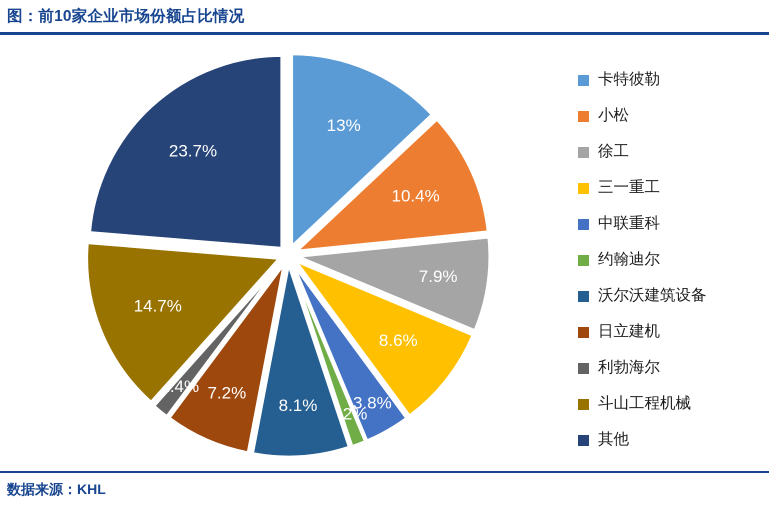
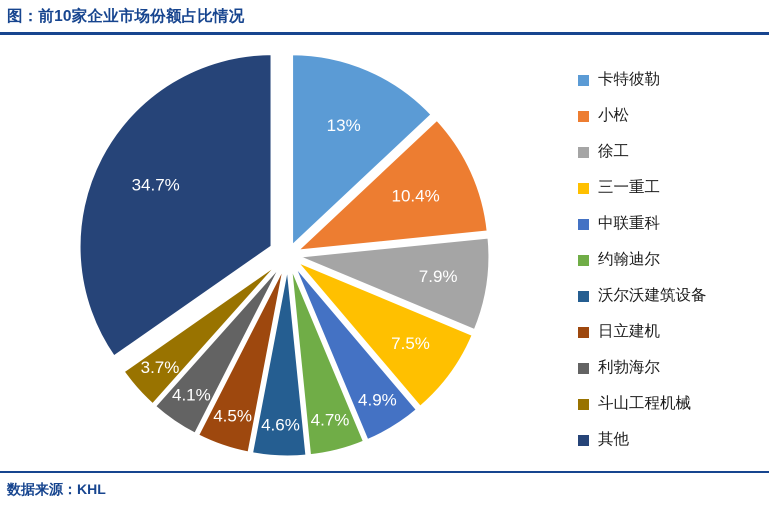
三一重工: 8.6% -> 7.5%
中联重科: 3.8% -> 4.9%
约翰迪尔: 1.2% -> 4.7%
沃尔沃建筑设备: 8.1% -> 4.6%
日立建机: 7.2% -> 4.5%
利勃海尔: 1.4% -> 4.1%
斗山工程机械: 14.7% -> 3.7%
其他: 23.7% -> 34.7%
